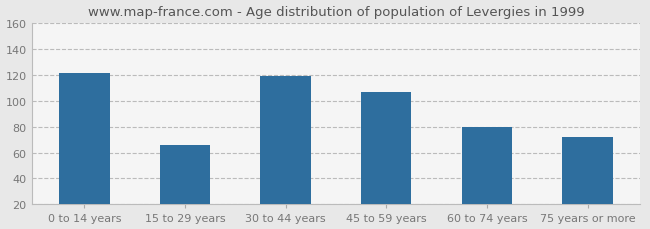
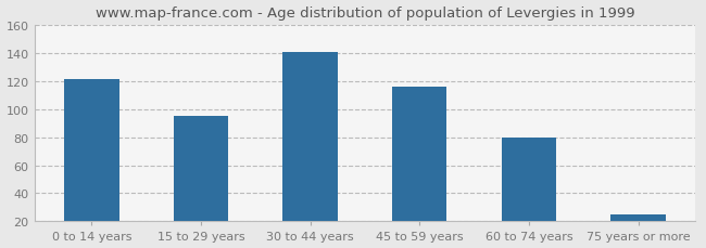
15 to 29 years: 66 -> 95
30 to 44 years: 119 -> 141
45 to 59 years: 107 -> 116
75 years or more: 72 -> 25
